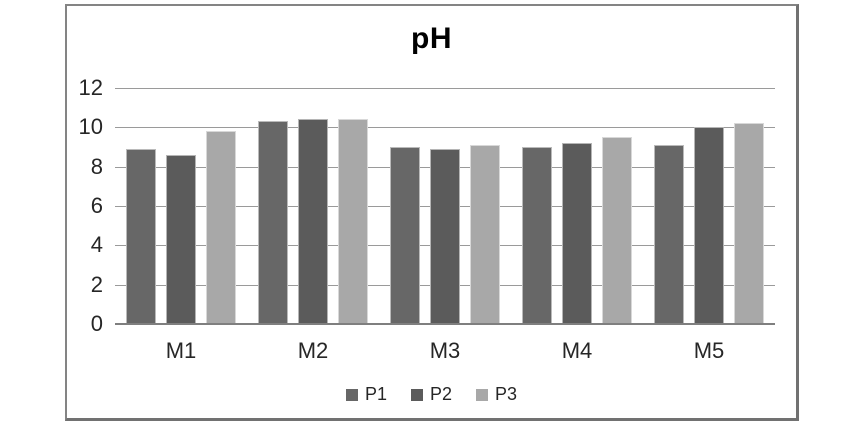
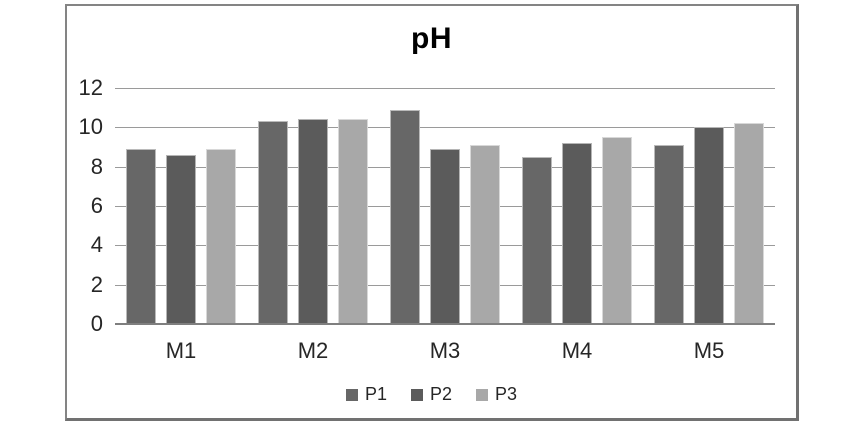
P3/M1: 9.8 -> 8.9
P1/M3: 9.0 -> 10.9
P1/M4: 9.0 -> 8.5
